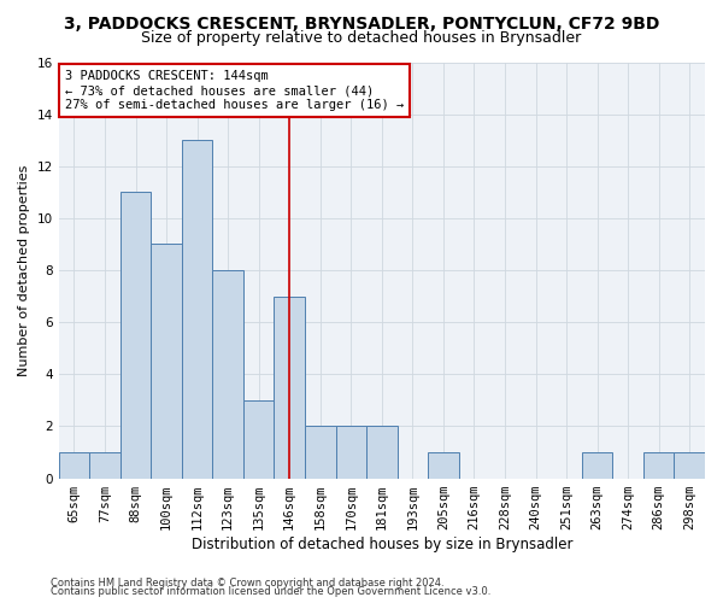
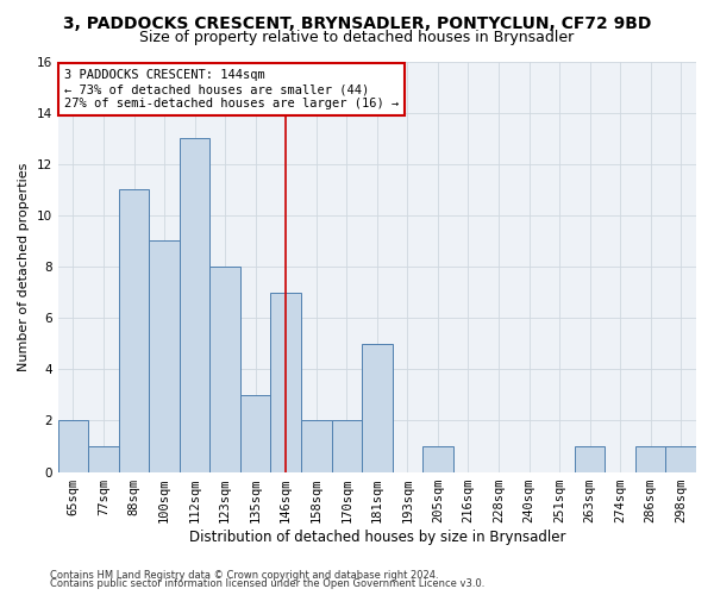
65sqm: 1 -> 2
181sqm: 2 -> 5
